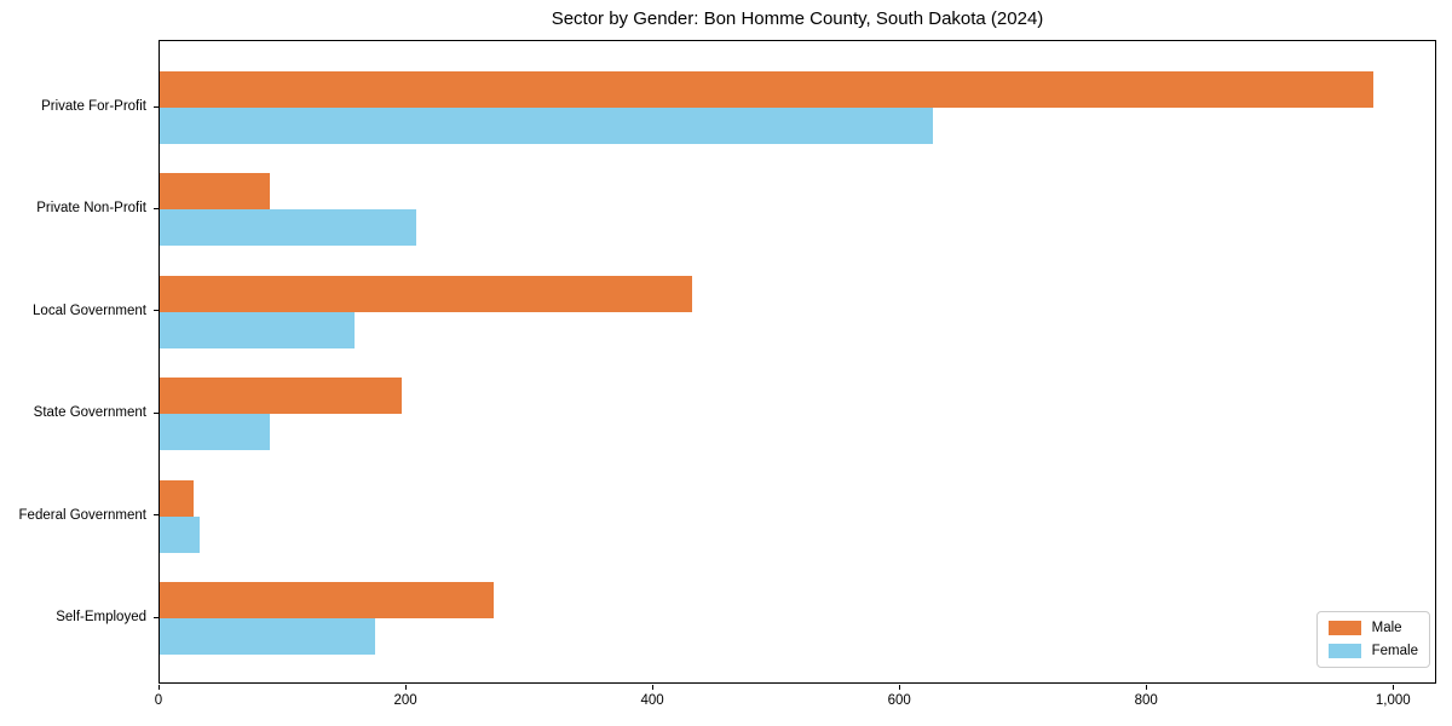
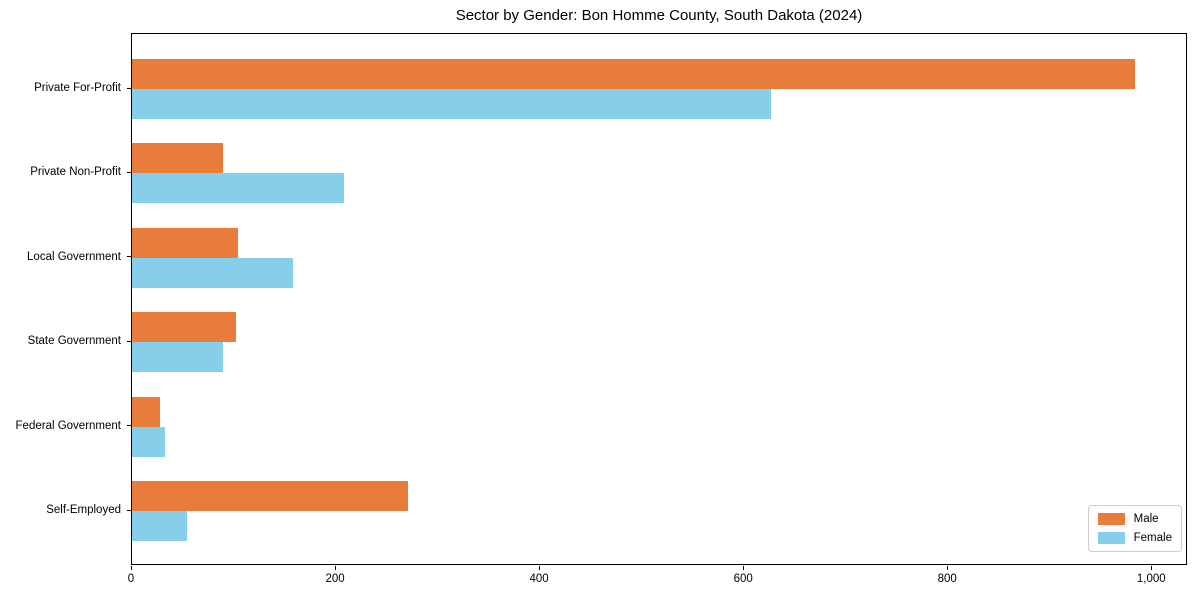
Male/Local Government: 431 -> 104
Male/State Government: 196 -> 102
Female/Self-Employed: 174 -> 54
